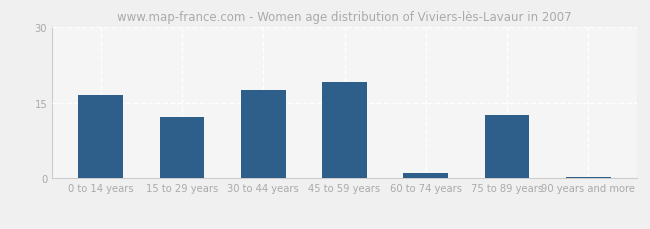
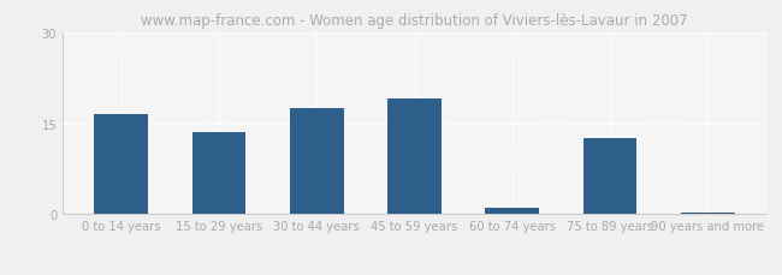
15 to 29 years: 12.2 -> 13.5
